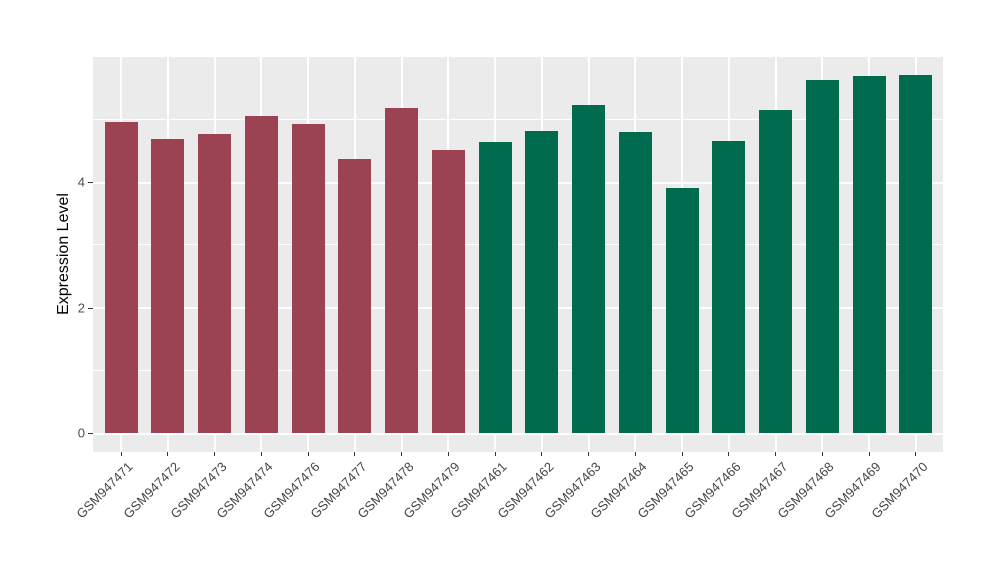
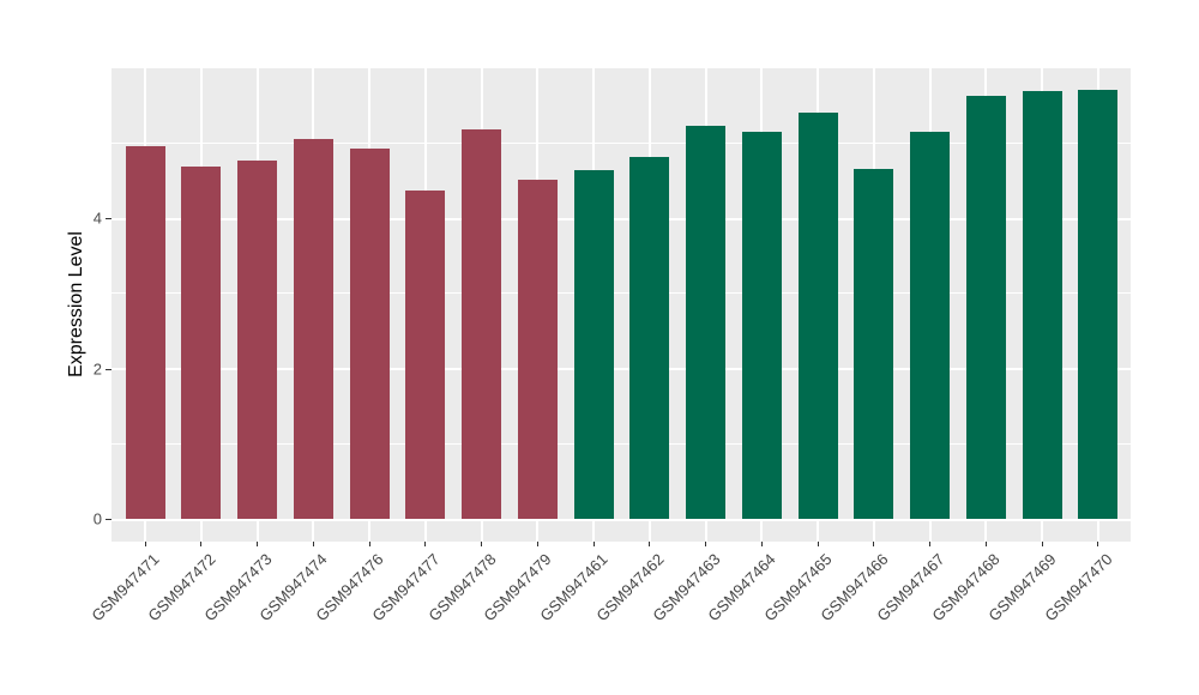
GSM947464: 4.8 -> 5.1
GSM947465: 3.9 -> 5.4
